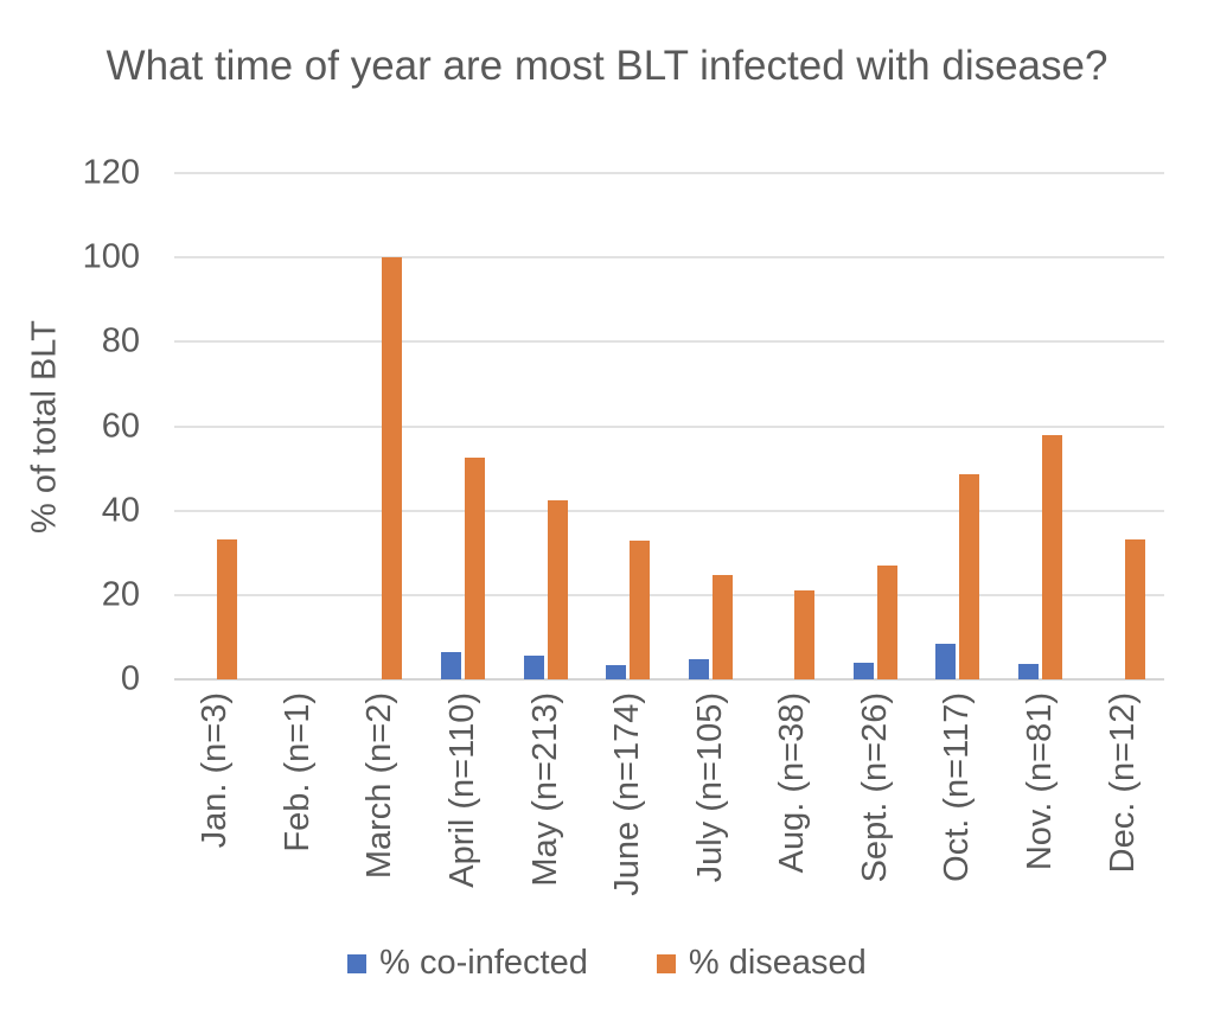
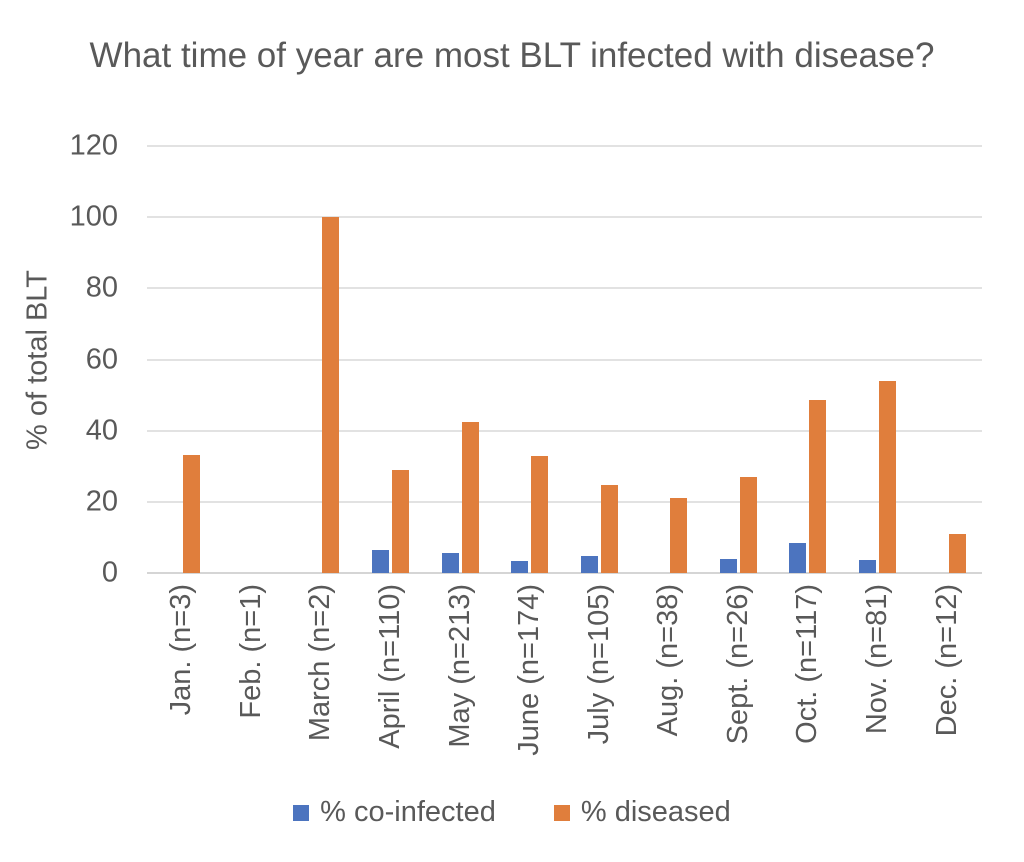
% diseased/April (n=110): 53 -> 29
% diseased/Nov. (n=81): 58 -> 54
% diseased/Dec. (n=12): 33 -> 11
